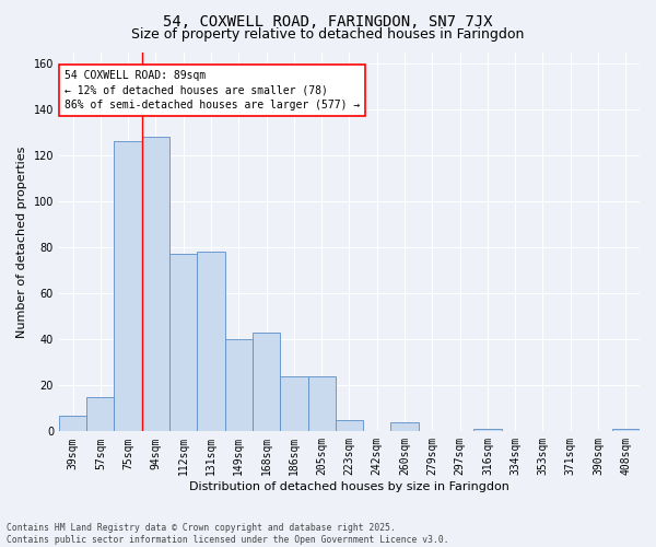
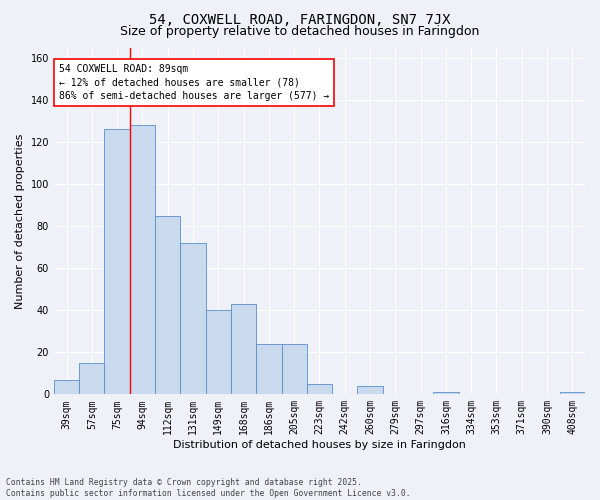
112sqm: 77 -> 85
131sqm: 78 -> 72
